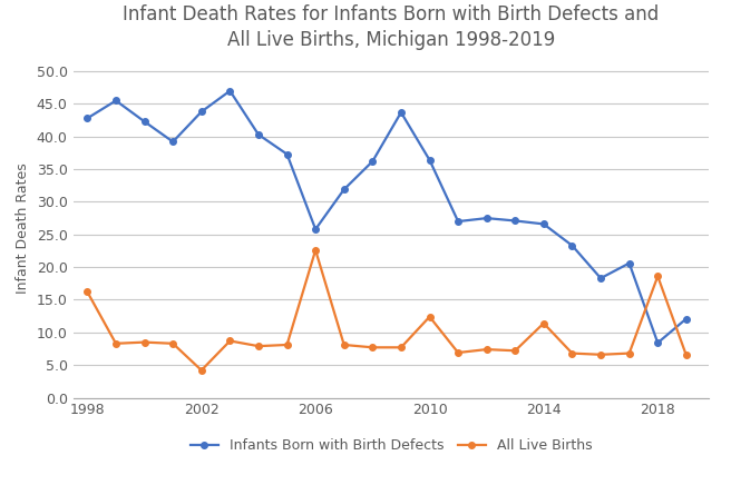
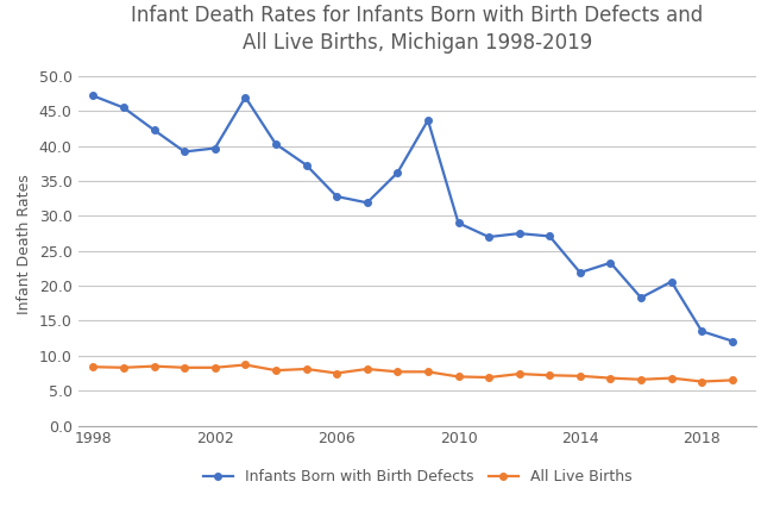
Infants Born with Birth Defects/1998: 42.8 -> 47.2
All Live Births/1998: 16.2 -> 8.4
Infants Born with Birth Defects/2002: 43.8 -> 39.7
All Live Births/2002: 4.2 -> 8.3
Infants Born with Birth Defects/2006: 25.8 -> 32.8
All Live Births/2006: 22.6 -> 7.5
Infants Born with Birth Defects/2010: 36.4 -> 29.0
All Live Births/2010: 12.4 -> 7.0
Infants Born with Birth Defects/2014: 26.6 -> 21.9
All Live Births/2014: 11.4 -> 7.1
Infants Born with Birth Defects/2018: 8.4 -> 13.5
All Live Births/2018: 18.6 -> 6.3
